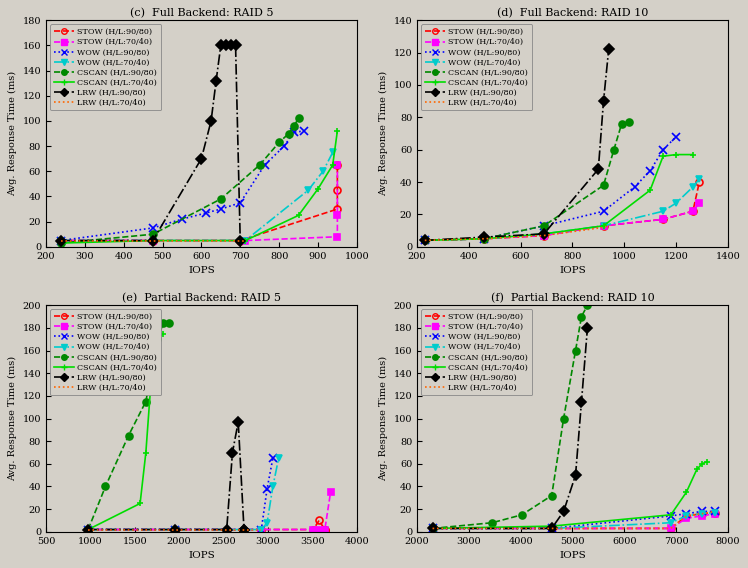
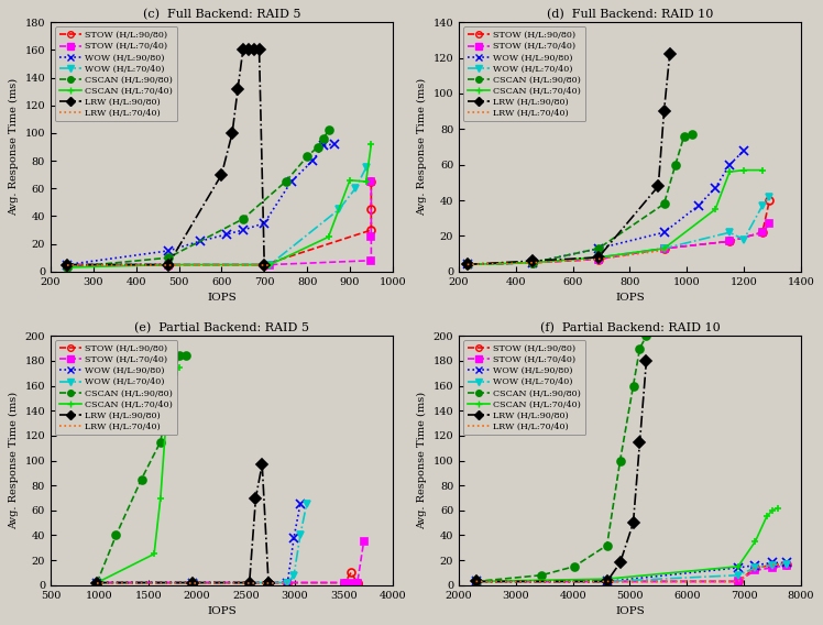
(c) Full Backend: RAID 5/CSCAN (H/L:70/40)/900: 46 -> 66
(d) Full Backend: RAID 10/WOW (H/L:70/40)/1200: 27 -> 18
